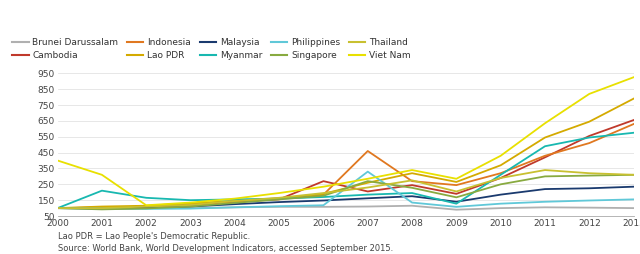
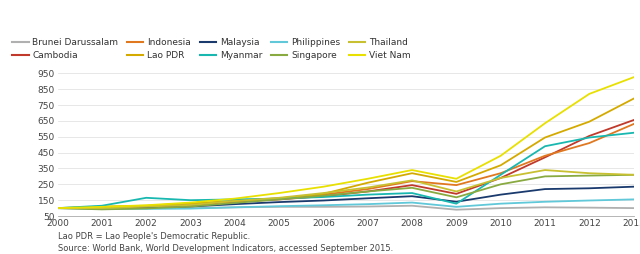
Viet Nam/2000: 400 -> 100
Myanmar/2001: 210 -> 120
Viet Nam/2001: 310 -> 110
Cambodia/2006: 270 -> 180
Indonesia/2007: 460 -> 220
Philippines/2007: 330 -> 120
Singapore/2007: 270 -> 200
